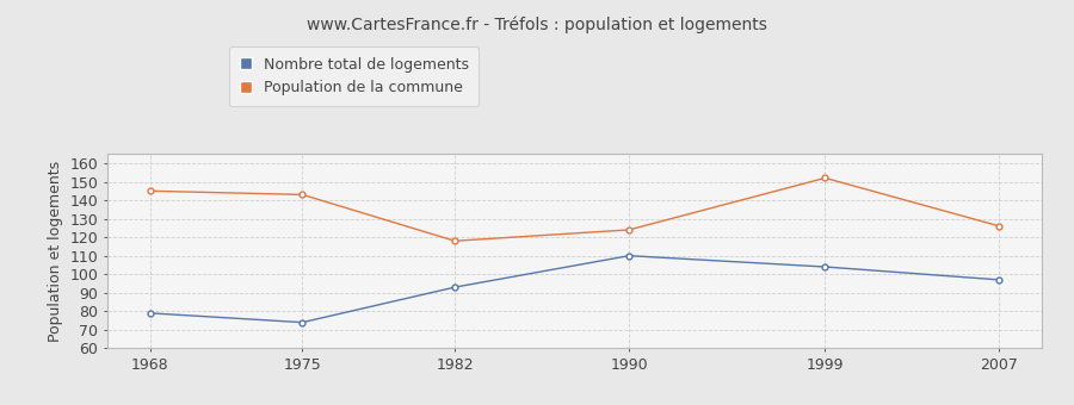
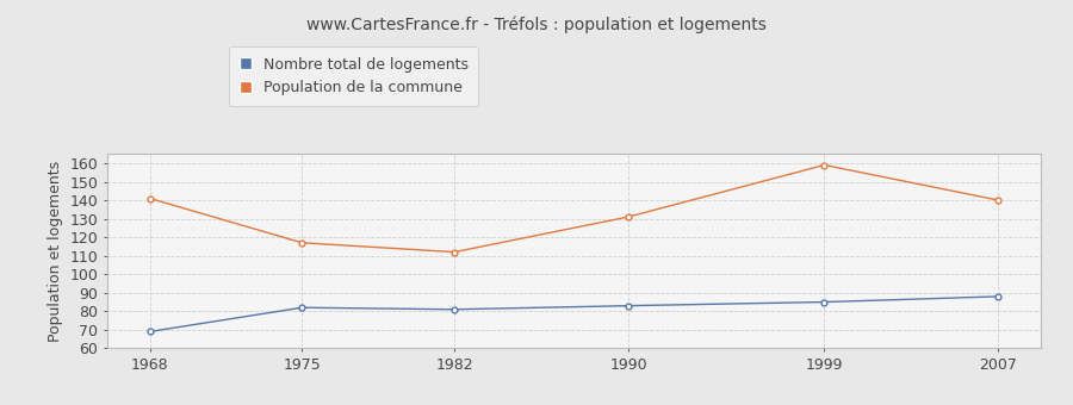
Nombre total de logements/1968: 79 -> 69
Population de la commune/1968: 145 -> 141
Nombre total de logements/1975: 74 -> 82
Population de la commune/1975: 143 -> 117
Nombre total de logements/1982: 93 -> 81
Population de la commune/1982: 118 -> 112
Nombre total de logements/1990: 110 -> 83
Population de la commune/1990: 124 -> 131
Nombre total de logements/1999: 104 -> 85
Population de la commune/1999: 152 -> 159
Nombre total de logements/2007: 97 -> 88
Population de la commune/2007: 126 -> 140
